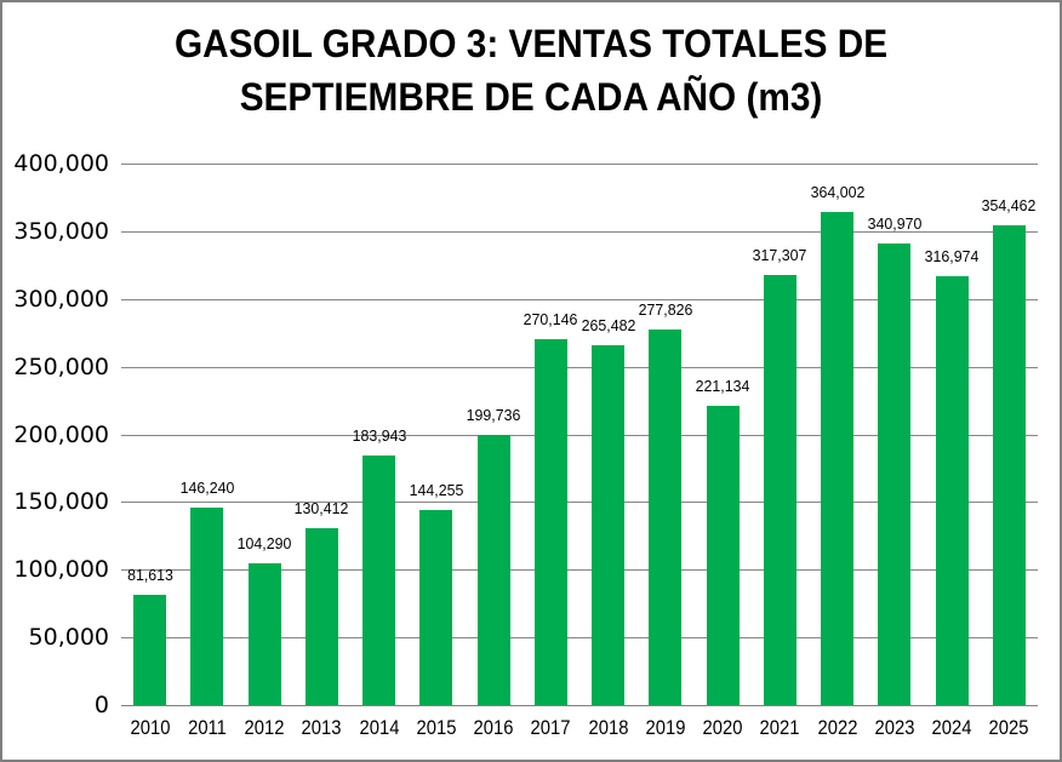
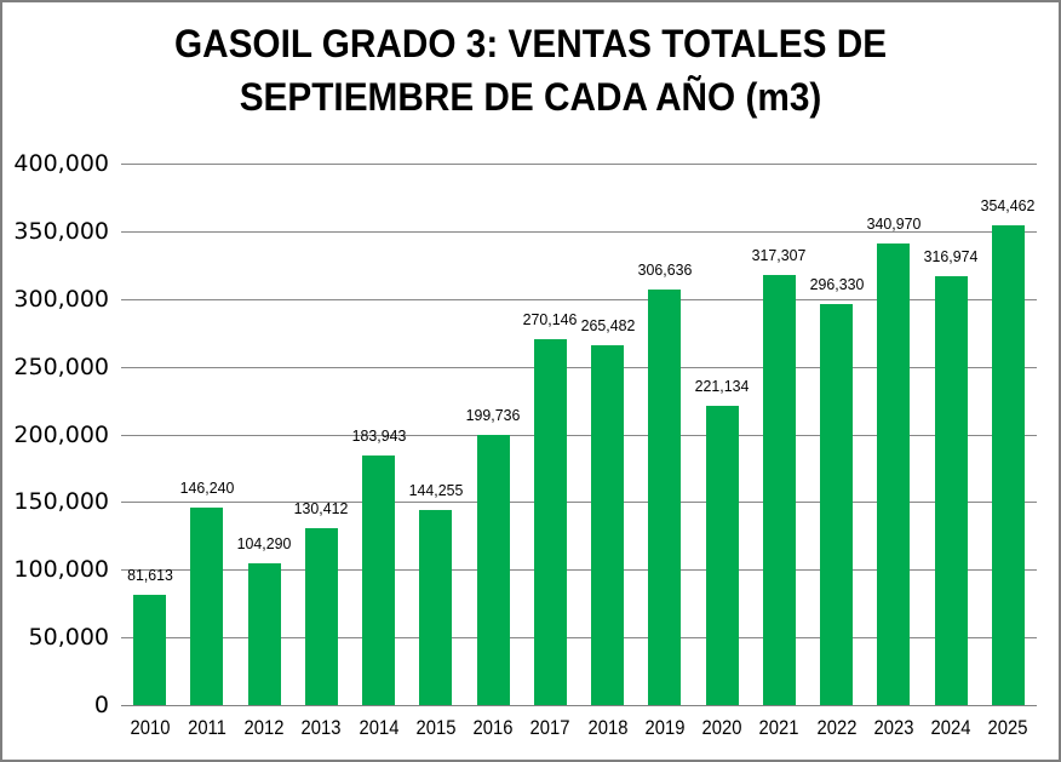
2019: 277,826 -> 306,636
2022: 364,002 -> 296,330
